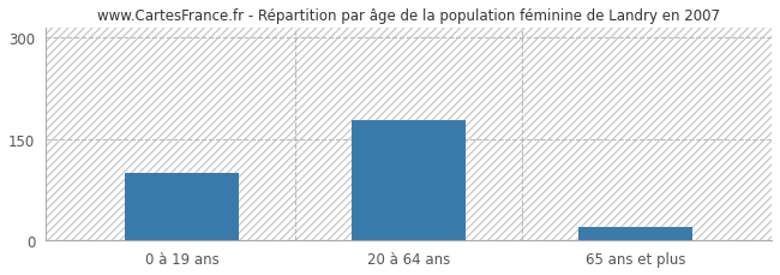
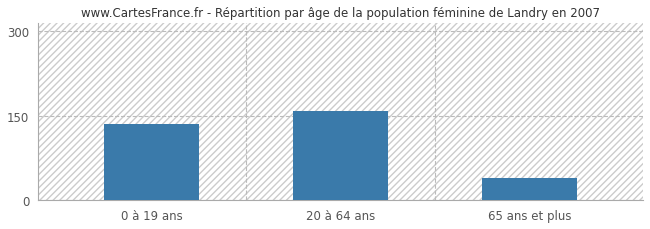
0 à 19 ans: 100 -> 136
20 à 64 ans: 178 -> 158
65 ans et plus: 20 -> 40
